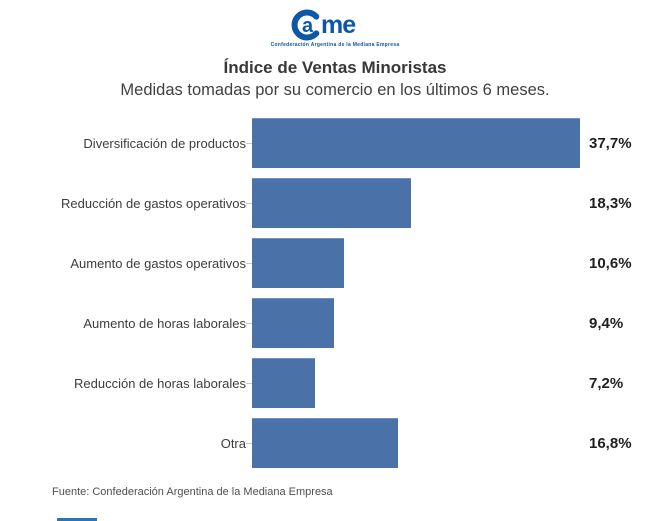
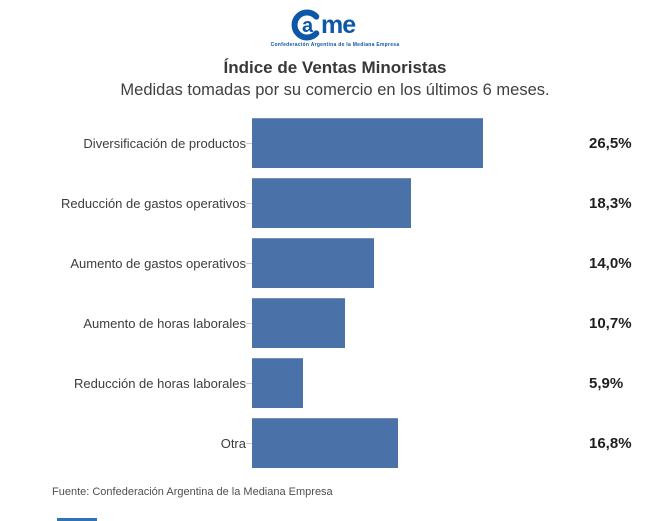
Diversificación de productos: 37,7% -> 26,5%
Aumento de gastos operativos: 10,6% -> 14,0%
Aumento de horas laborales: 9,4% -> 10,7%
Reducción de horas laborales: 7,2% -> 5,9%
